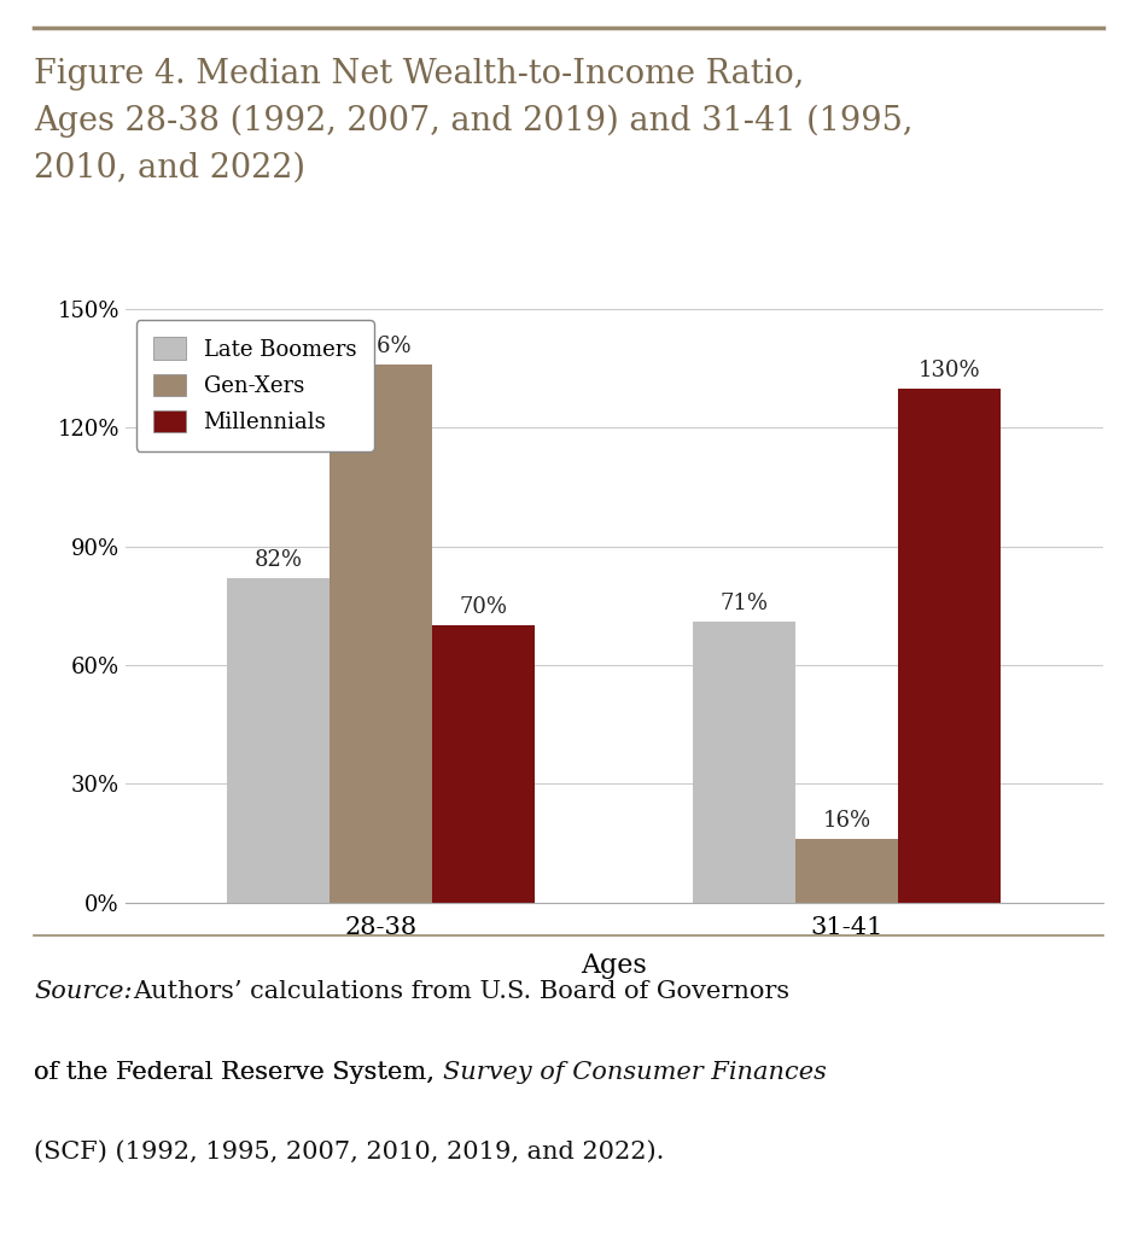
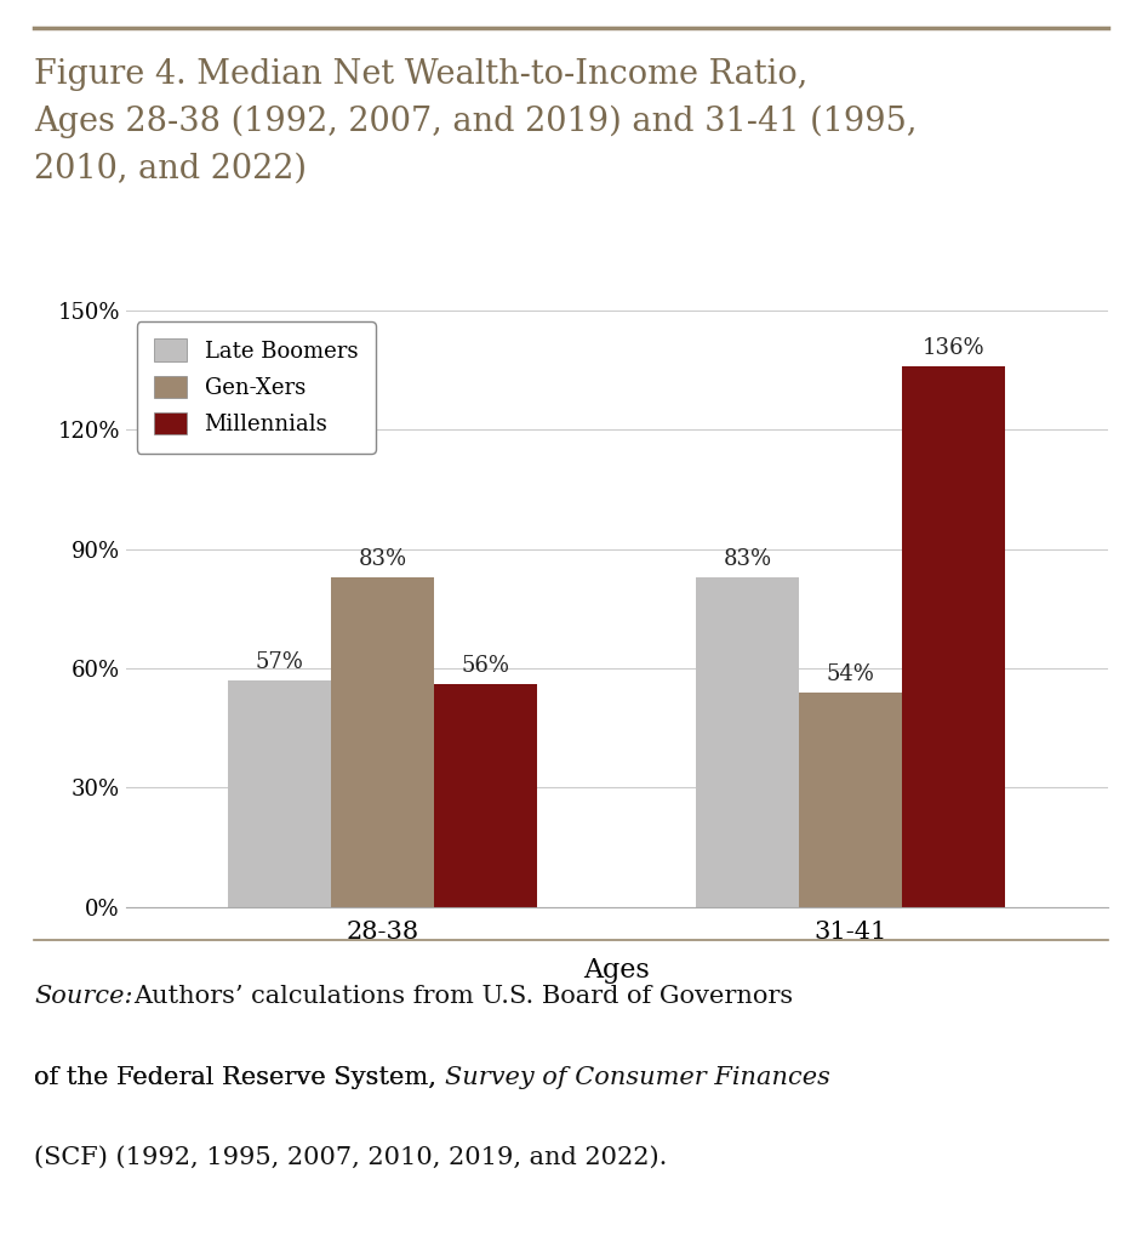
Late Boomers/28-38: 82% -> 57%
Gen-Xers/28-38: 136% -> 83%
Millennials/28-38: 70% -> 56%
Late Boomers/31-41: 71% -> 83%
Gen-Xers/31-41: 16% -> 54%
Millennials/31-41: 130% -> 136%
